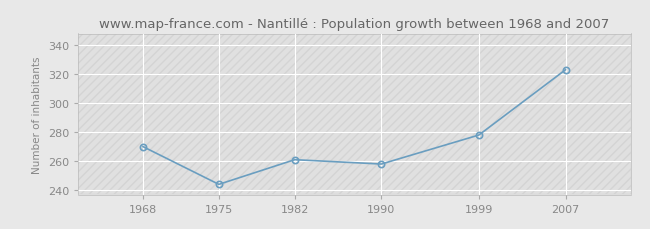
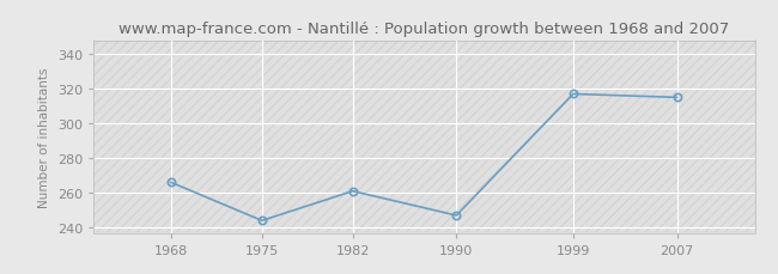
1968: 270 -> 266
1990: 258 -> 247
1999: 278 -> 317
2007: 323 -> 315
